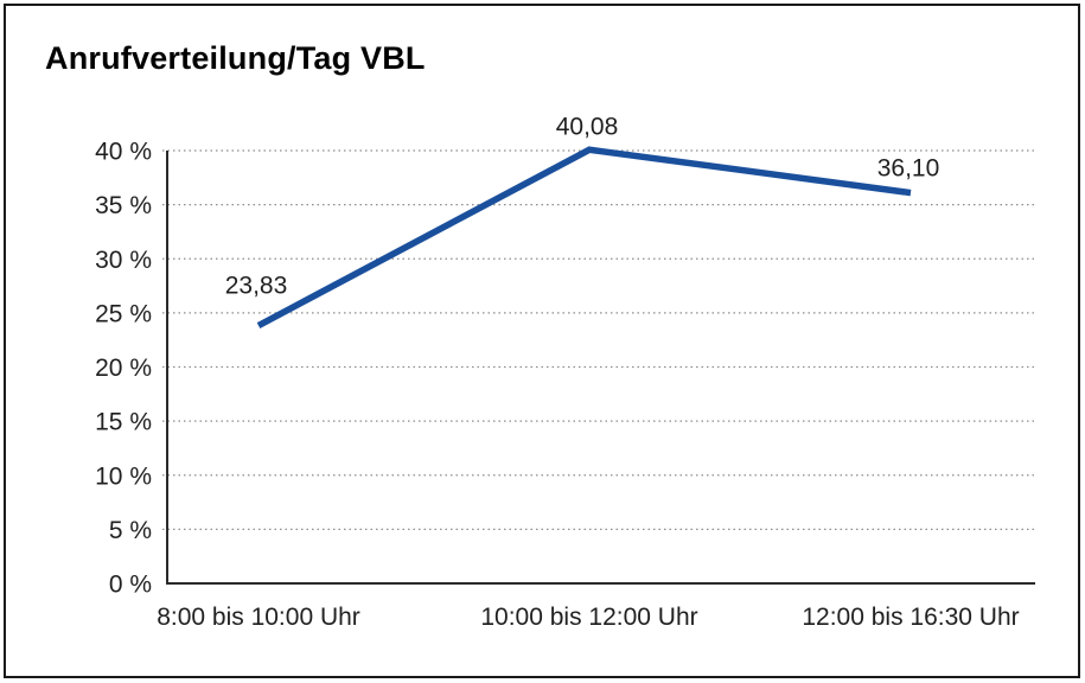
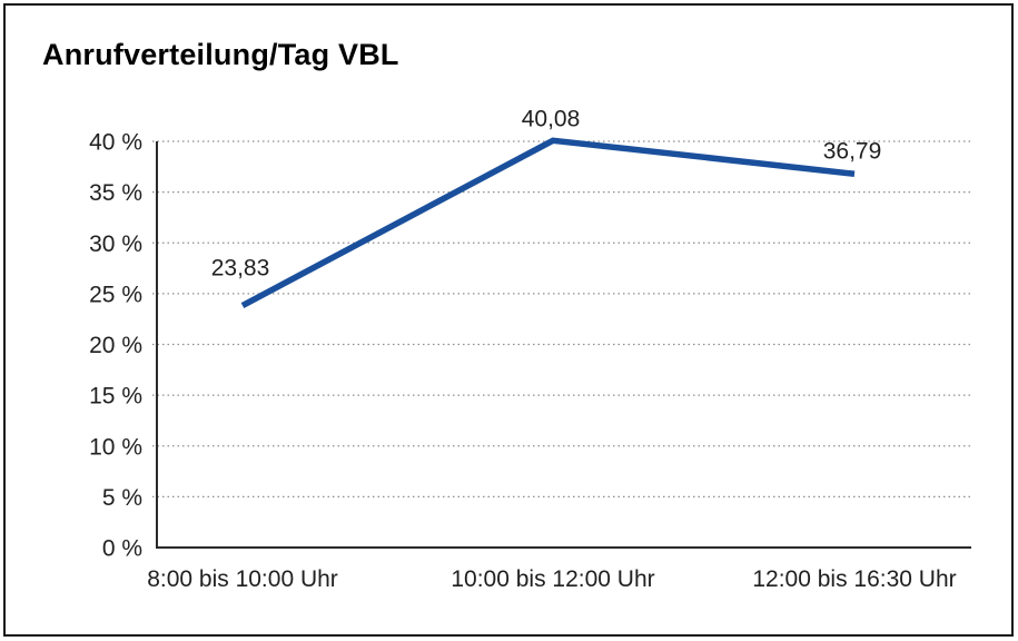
12:00 bis 16:30 Uhr: 36,10 -> 36,79
